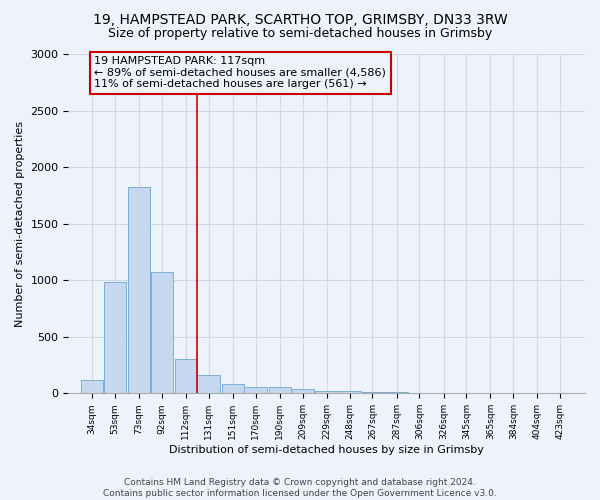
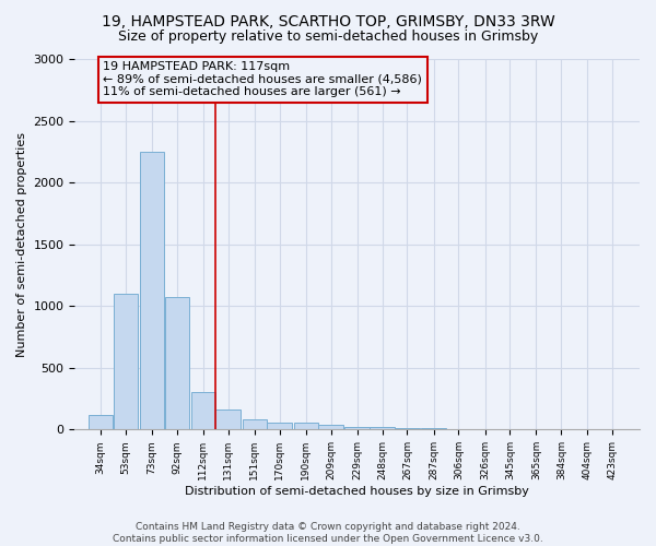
53sqm: 980 -> 1100
73sqm: 1820 -> 2250
